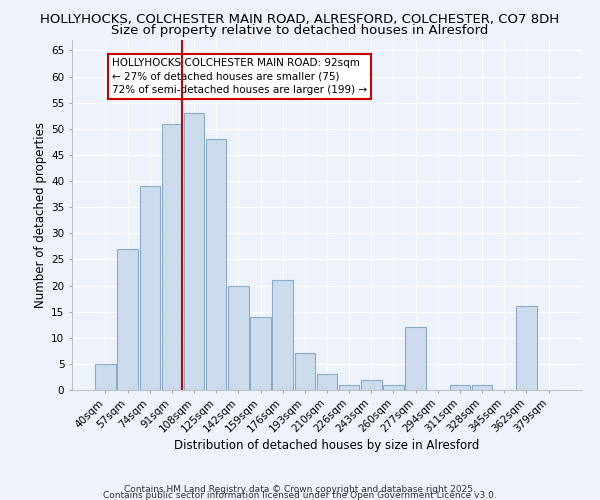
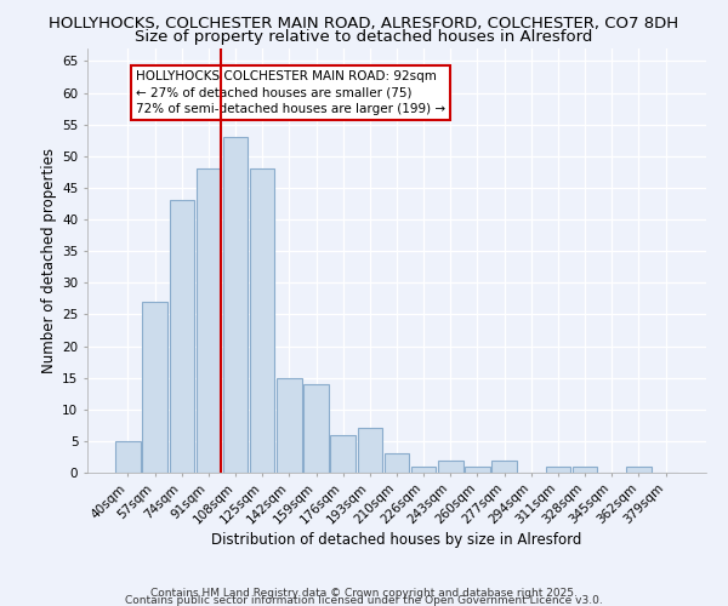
74sqm: 39 -> 43
91sqm: 51 -> 48
142sqm: 20 -> 15
176sqm: 21 -> 6
277sqm: 12 -> 2
362sqm: 16 -> 1
